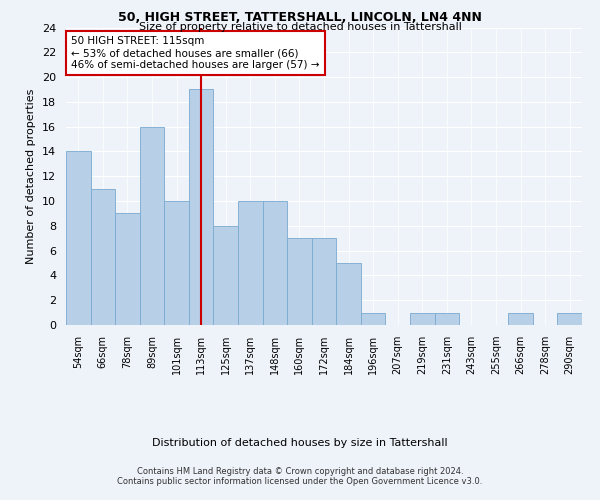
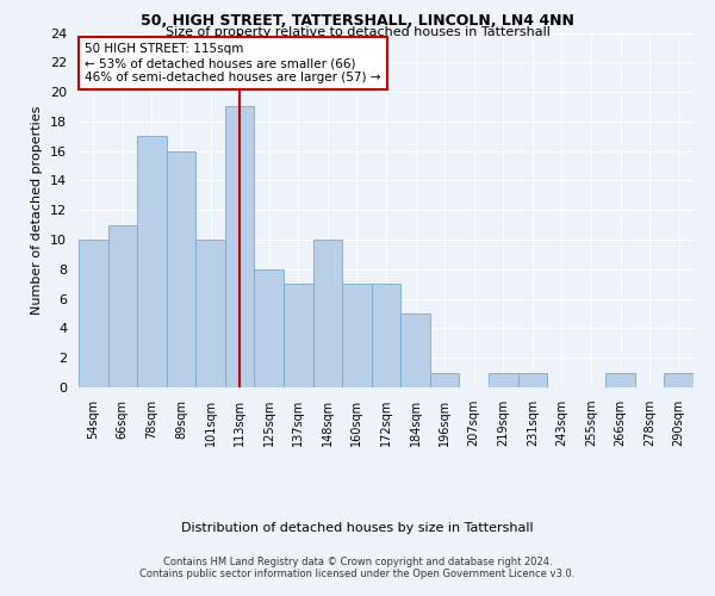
54sqm: 14 -> 10
78sqm: 9 -> 17
137sqm: 10 -> 7
